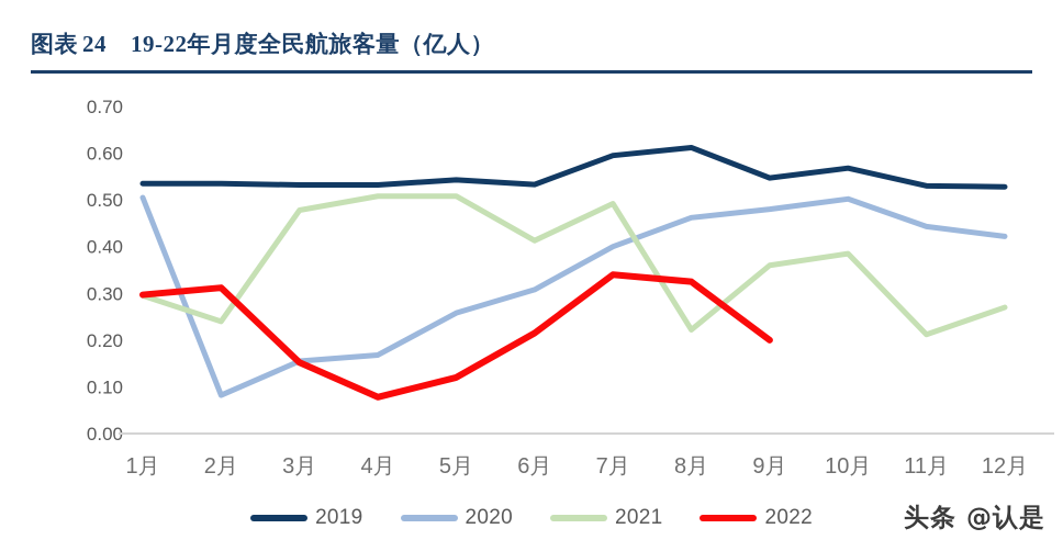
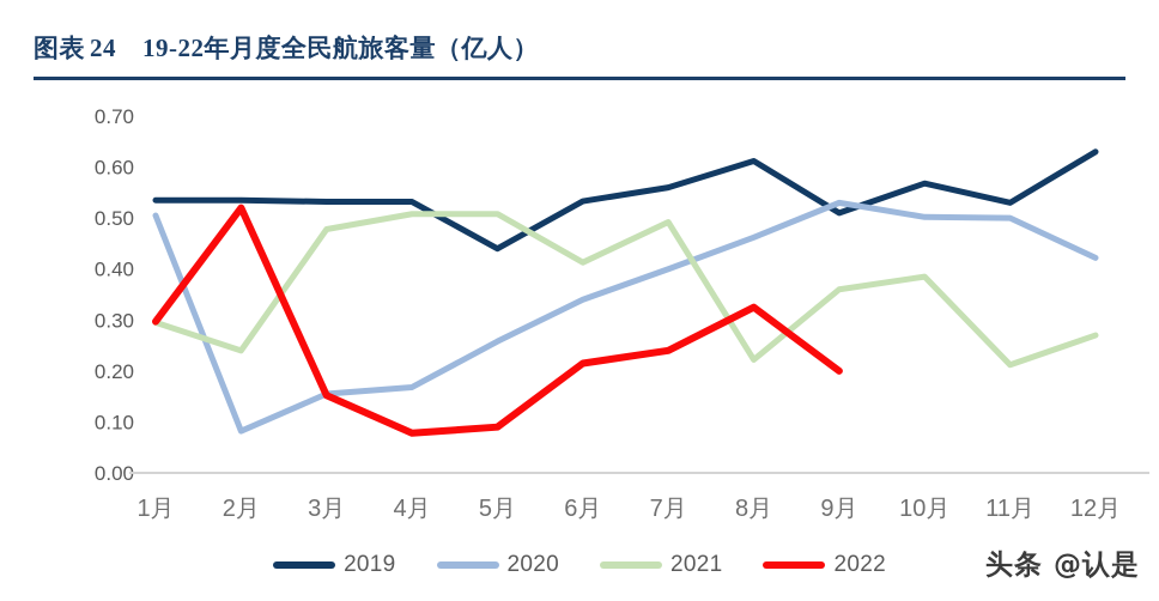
2022/2月: 0.31 -> 0.52
2019/5月: 0.54 -> 0.44
2022/5月: 0.12 -> 0.09
2020/6月: 0.31 -> 0.34
2019/7月: 0.59 -> 0.56
2022/7月: 0.34 -> 0.24
2019/9月: 0.55 -> 0.51
2020/9月: 0.48 -> 0.53
2020/11月: 0.44 -> 0.50
2019/12月: 0.53 -> 0.63
